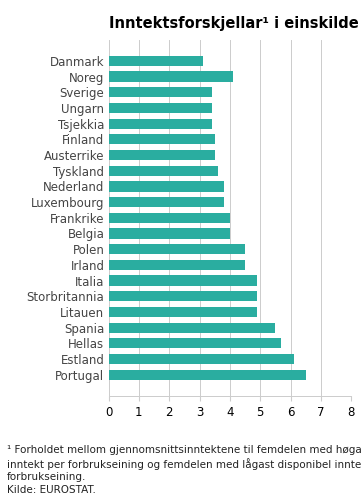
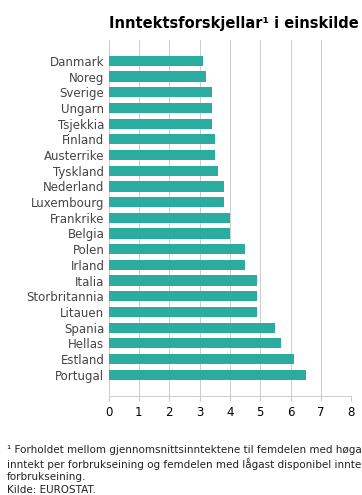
Noreg: 4.1 -> 3.2
